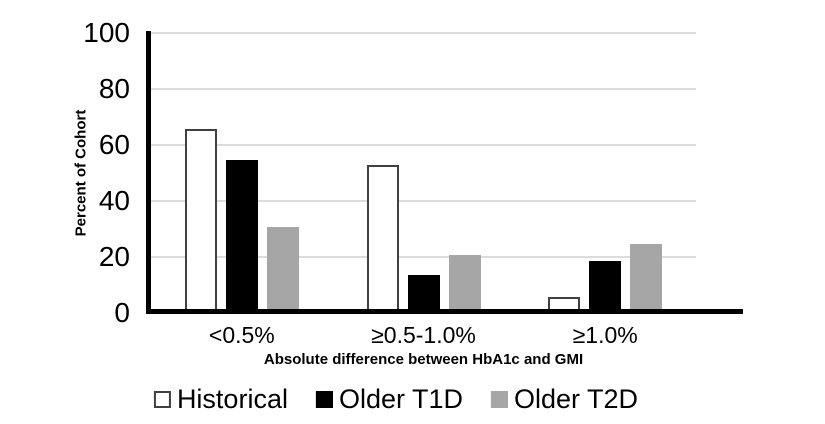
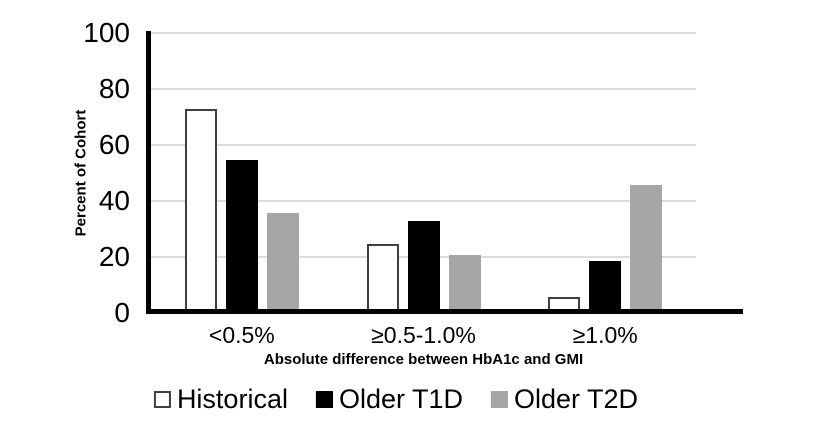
Historical/<0.5%: 65 -> 72
Older T2D/<0.5%: 30 -> 35
Historical/≥0.5-1.0%: 52 -> 24
Older T1D/≥0.5-1.0%: 13 -> 32
Older T2D/≥1.0%: 24 -> 45
